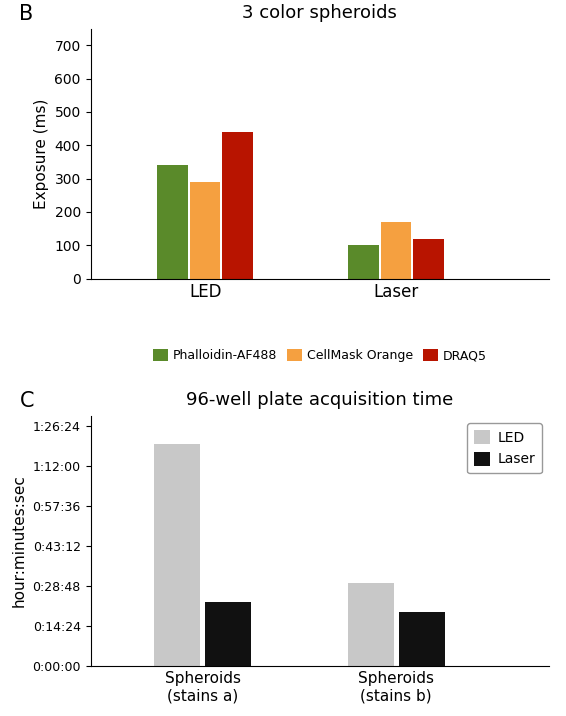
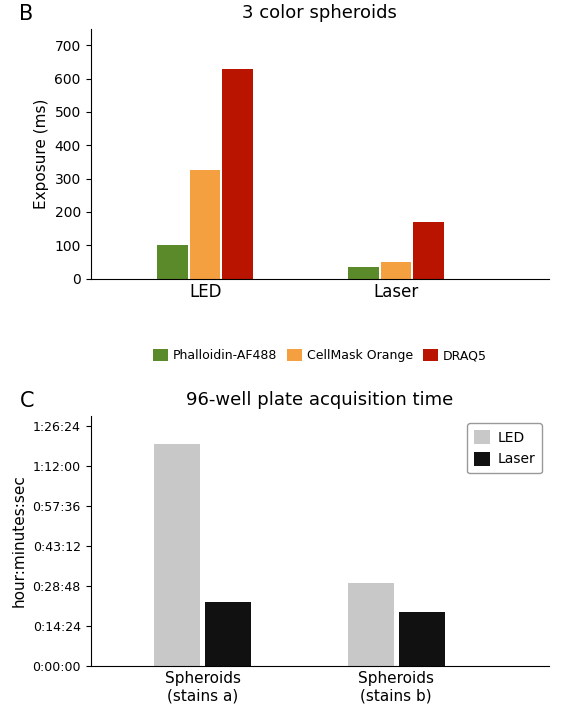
3 color spheroids/Phalloidin-AF488/LED: 340 -> 100
3 color spheroids/CellMask Orange/LED: 290 -> 325
3 color spheroids/DRAQ5/LED: 440 -> 630
3 color spheroids/Phalloidin-AF488/Laser: 100 -> 35
3 color spheroids/CellMask Orange/Laser: 170 -> 50
3 color spheroids/DRAQ5/Laser: 120 -> 170
